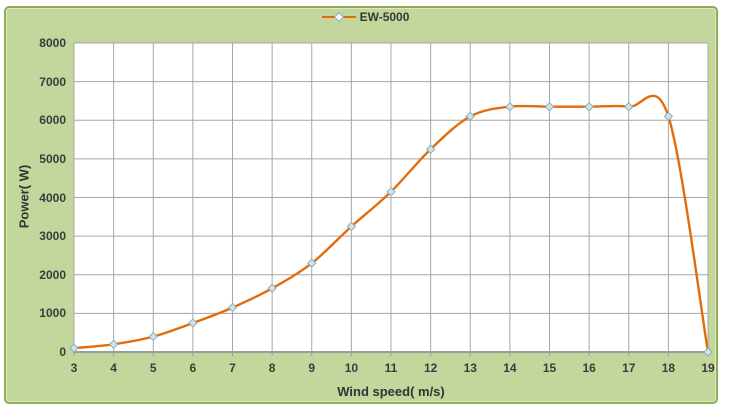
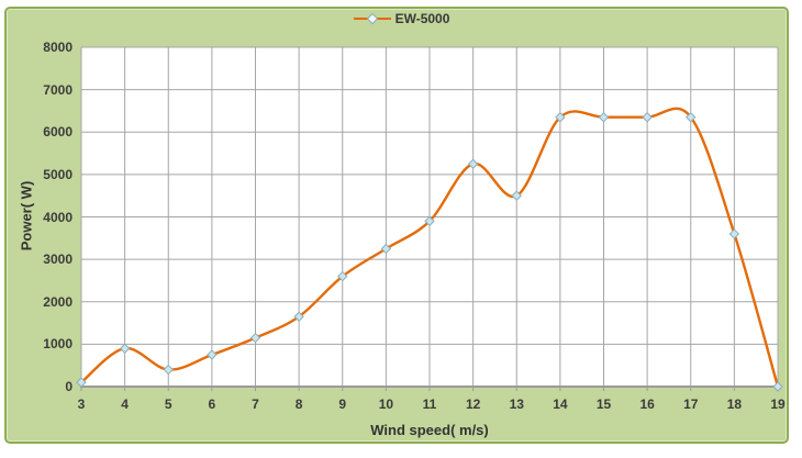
4: 200 -> 900
9: 2300 -> 2600
11: 4200 -> 3900
13: 6100 -> 4500
18: 6100 -> 3600
